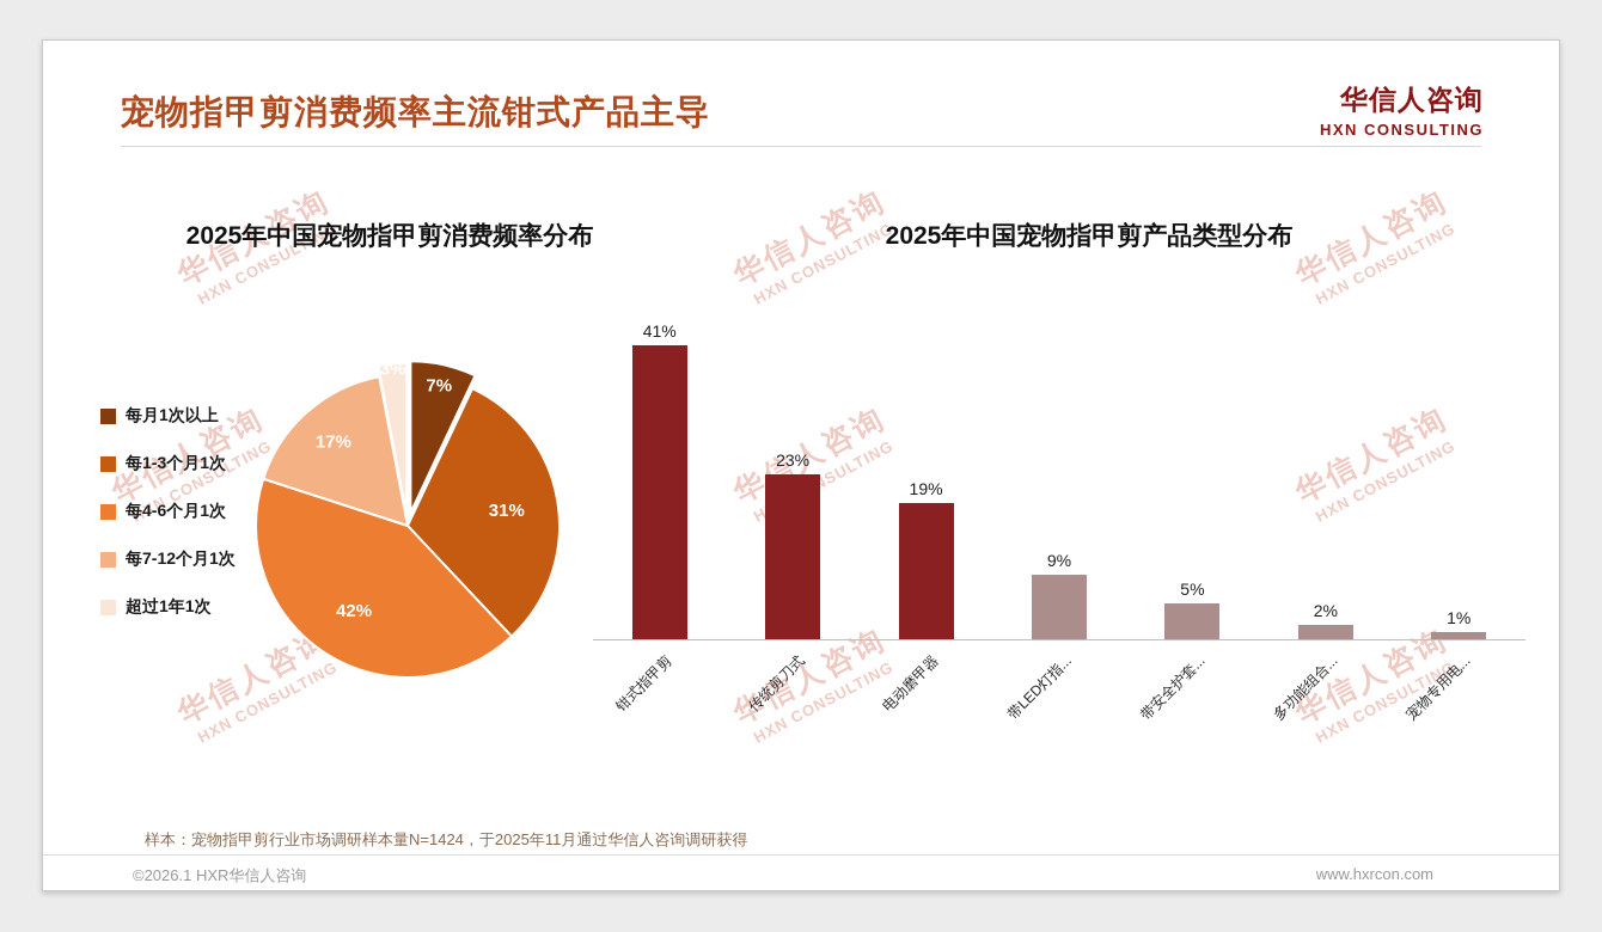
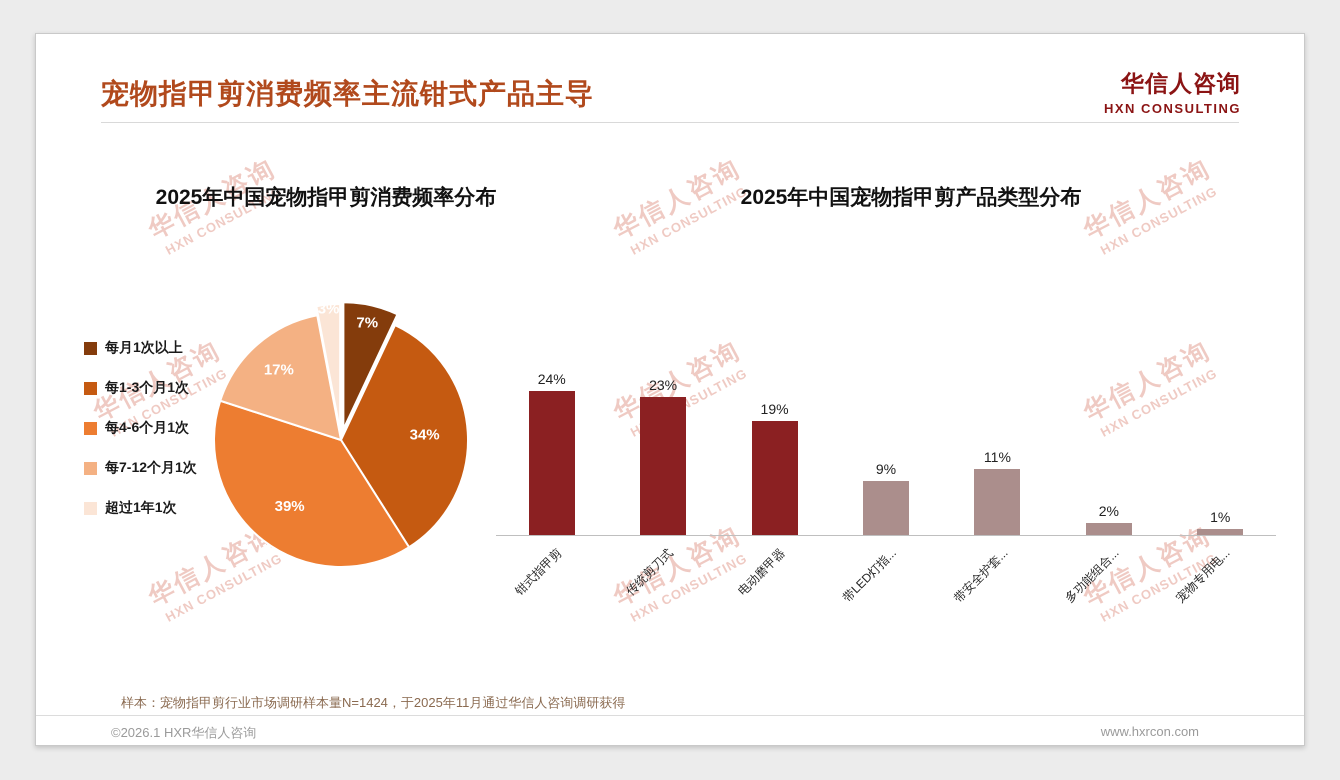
2025年中国宠物指甲剪消费频率分布/每1-3个月1次: 31% -> 34%
2025年中国宠物指甲剪消费频率分布/每4-6个月1次: 42% -> 39%
2025年中国宠物指甲剪产品类型分布/钳式指甲剪: 41% -> 24%
2025年中国宠物指甲剪产品类型分布/带安全护套...: 5% -> 11%
